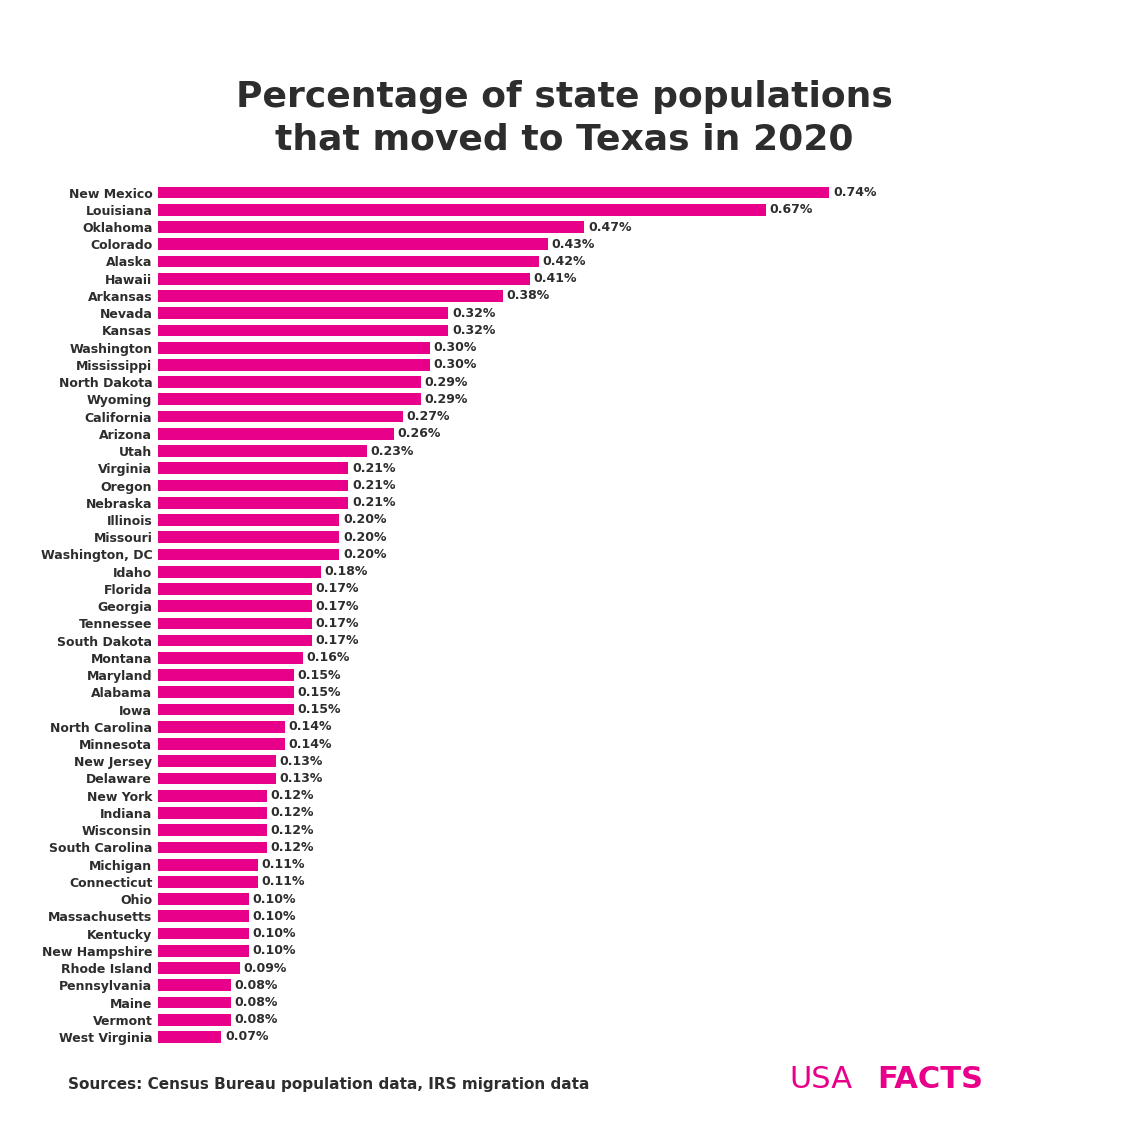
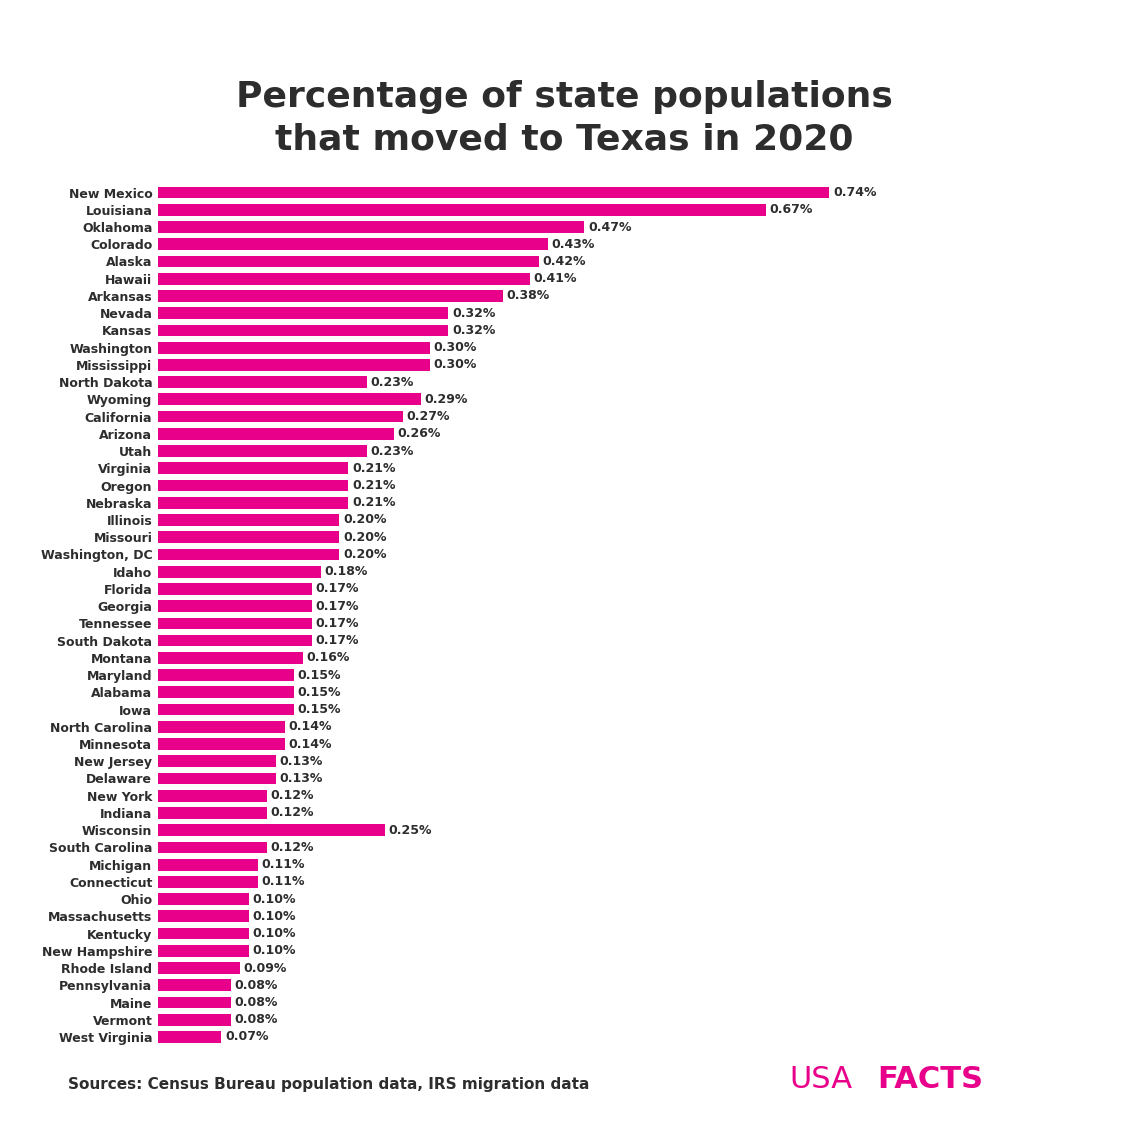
North Dakota: 0.29% -> 0.23%
Wisconsin: 0.12% -> 0.25%
